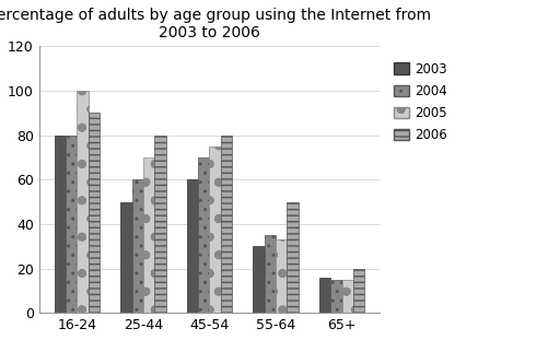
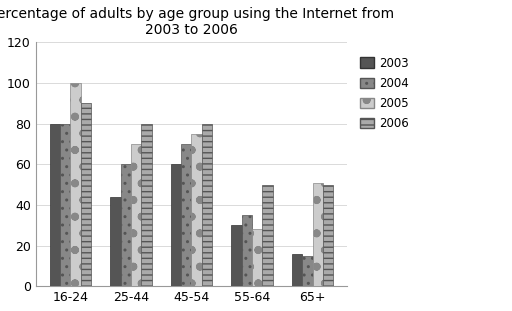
2003/25-44: 50 -> 44
2005/55-64: 33 -> 28
2005/65+: 15 -> 51
2006/65+: 20 -> 50
